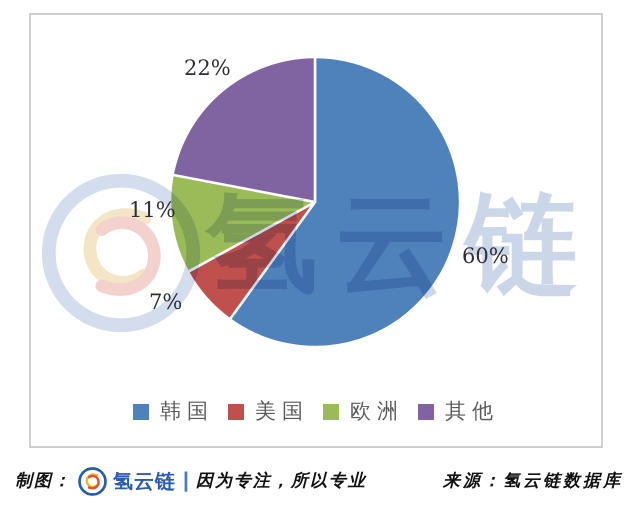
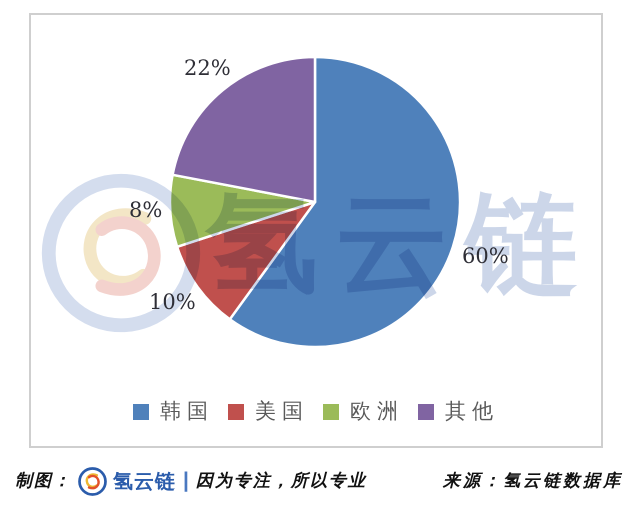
美国: 7% -> 10%
欧洲: 11% -> 8%
